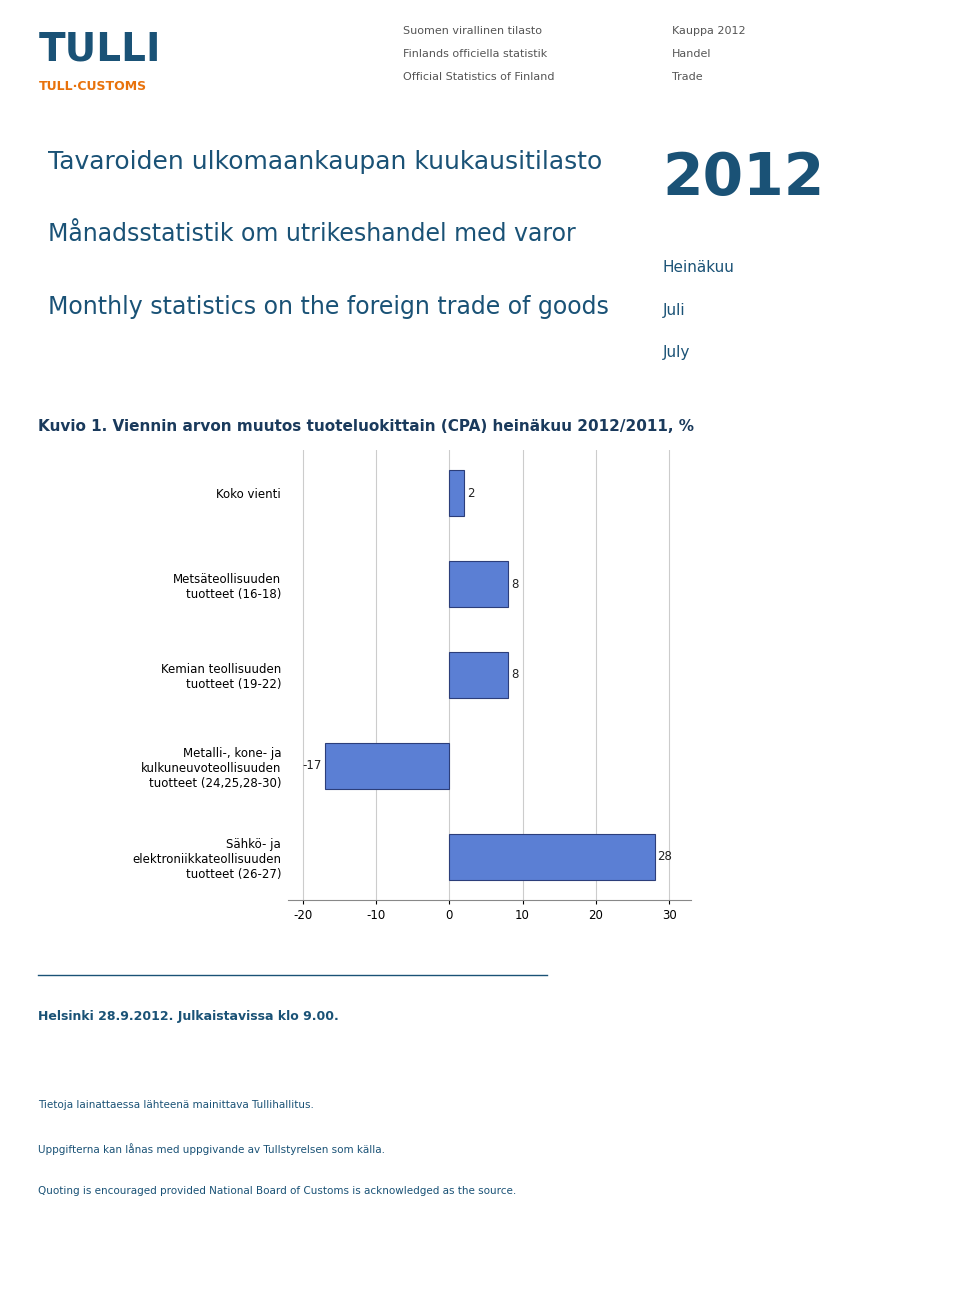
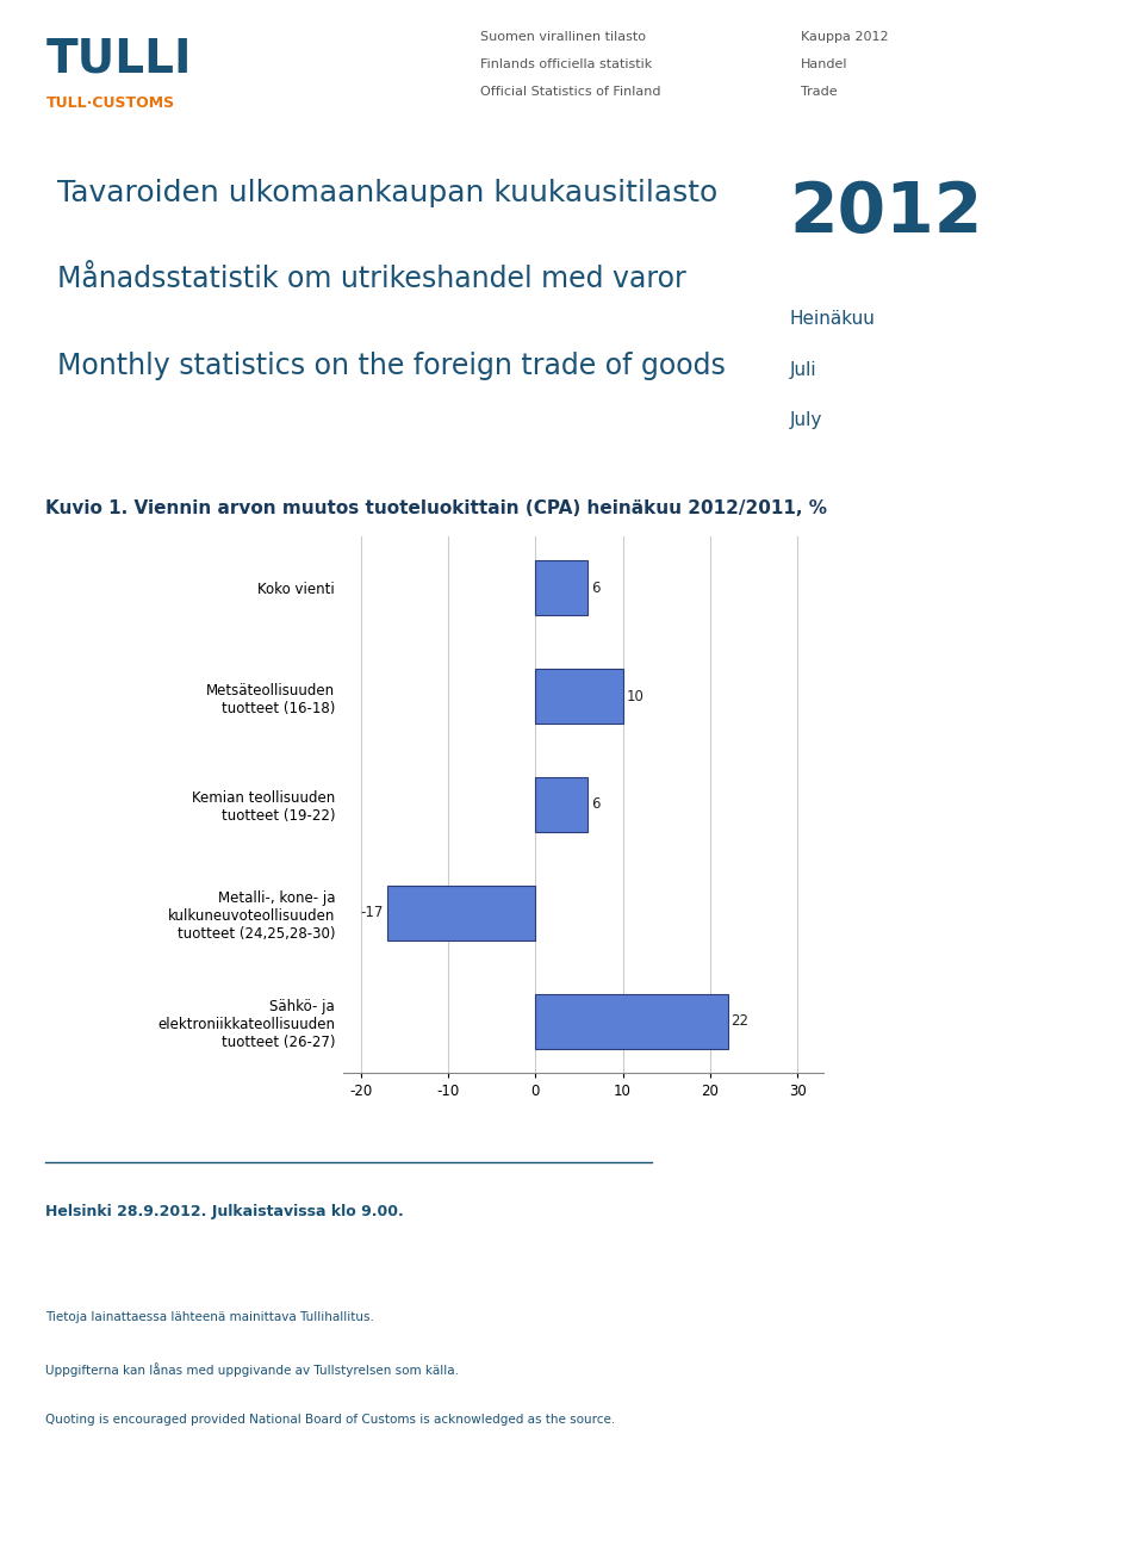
Koko vienti: 2 -> 6
Metsäteollisuuden tuotteet (16-18): 8 -> 10
Kemian teollisuuden tuotteet (19-22): 8 -> 6
Sähkö- ja elektroniikkateollisuuden tuotteet (26-27): 28 -> 22
